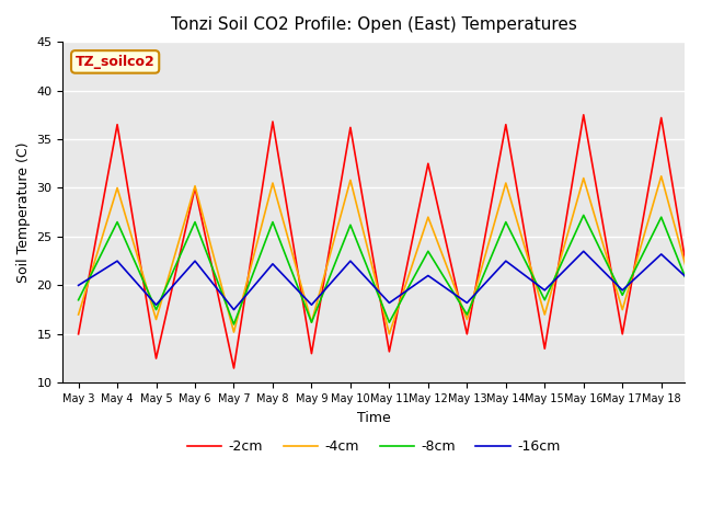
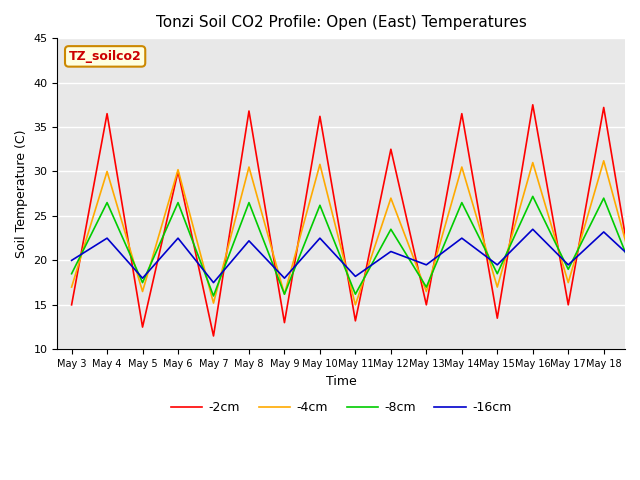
-16cm/May 13: 18.2 -> 19.5
